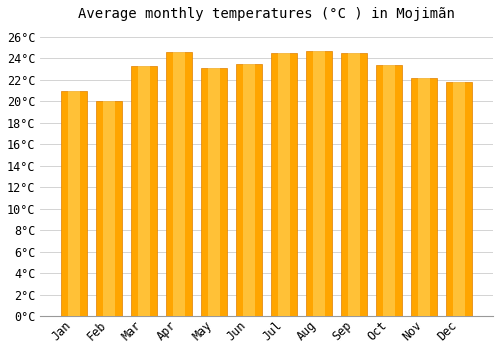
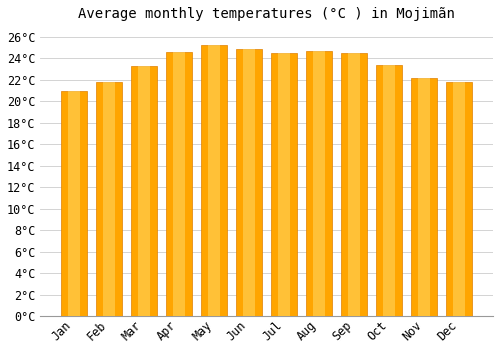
Feb: 20.0°C -> 21.8°C
May: 23.1°C -> 25.3°C
Jun: 23.5°C -> 24.9°C
